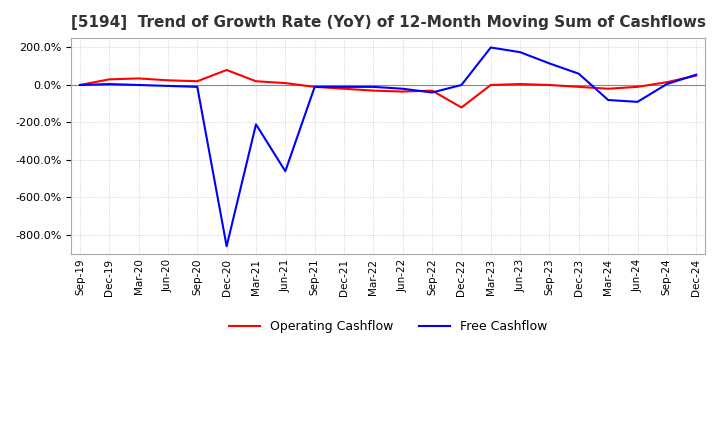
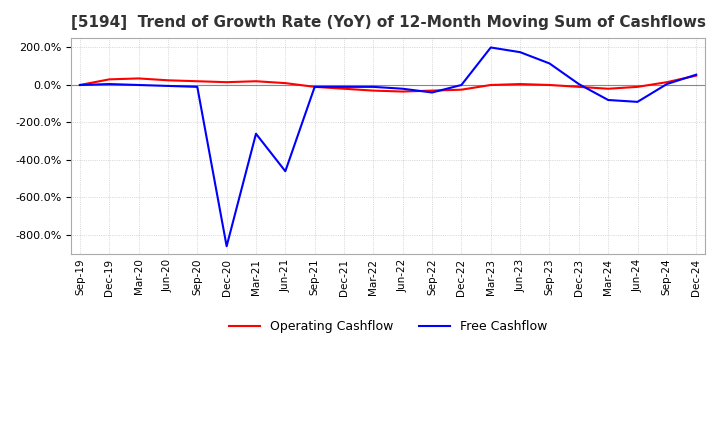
Operating Cashflow/Dec-20: 80% -> 20%
Free Cashflow/Mar-21: -210% -> -260%
Operating Cashflow/Dec-22: -120% -> -20%
Free Cashflow/Dec-23: 60% -> 0%
